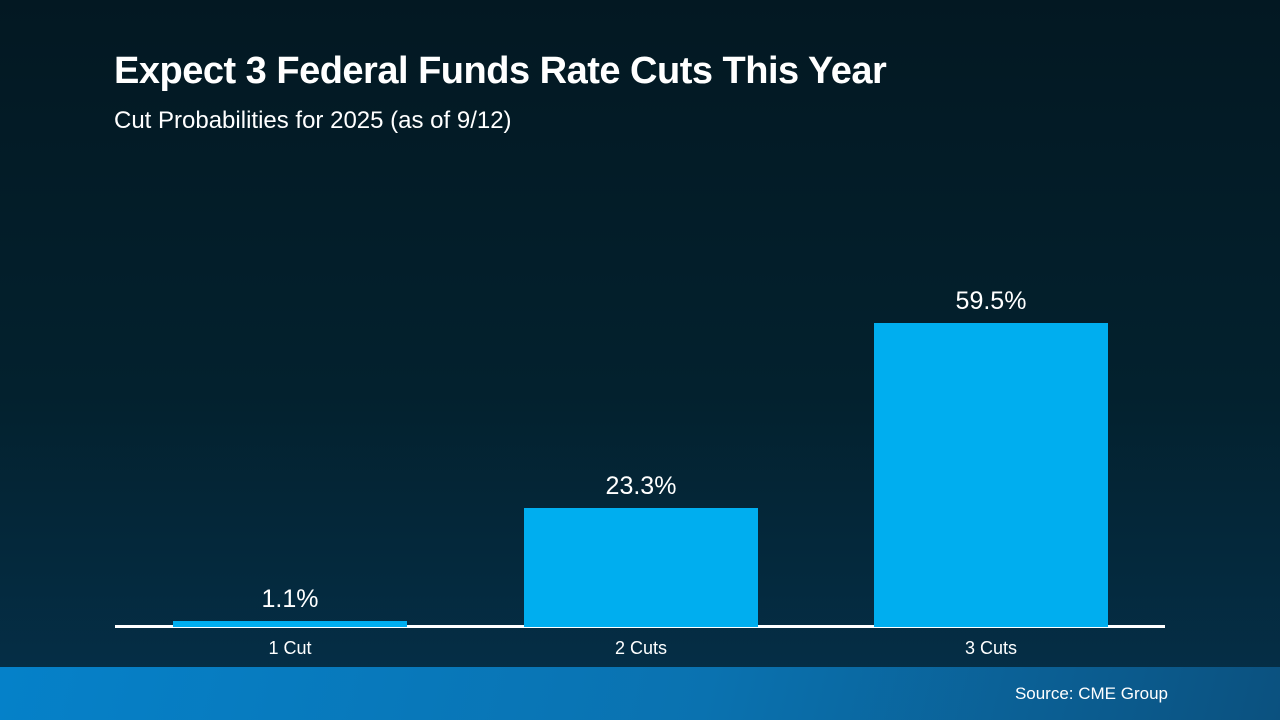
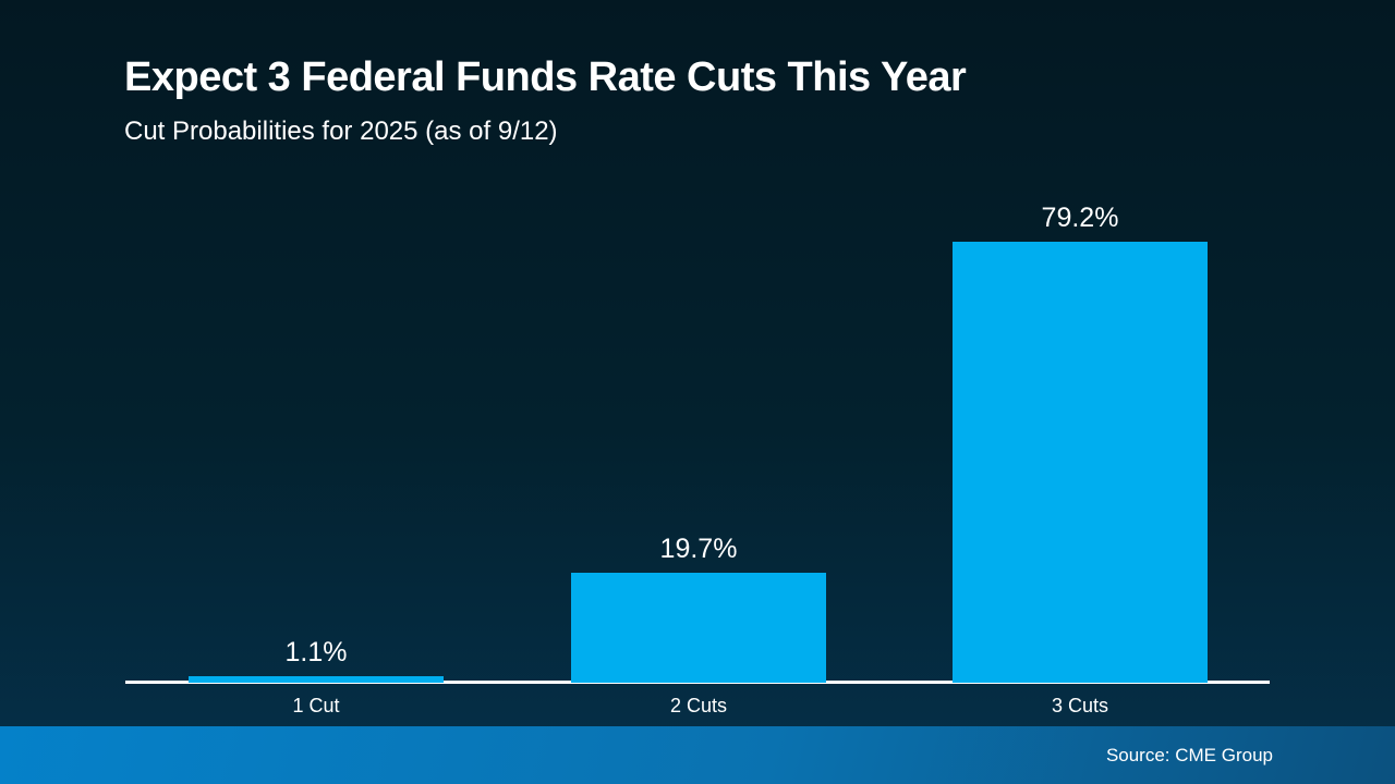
2 Cuts: 23.3% -> 19.7%
3 Cuts: 59.5% -> 79.2%
